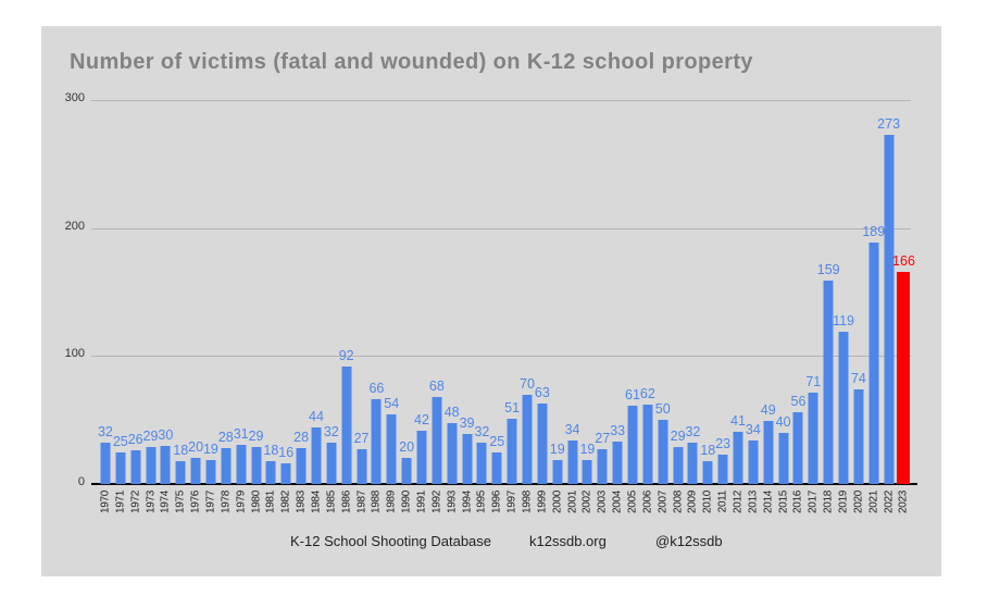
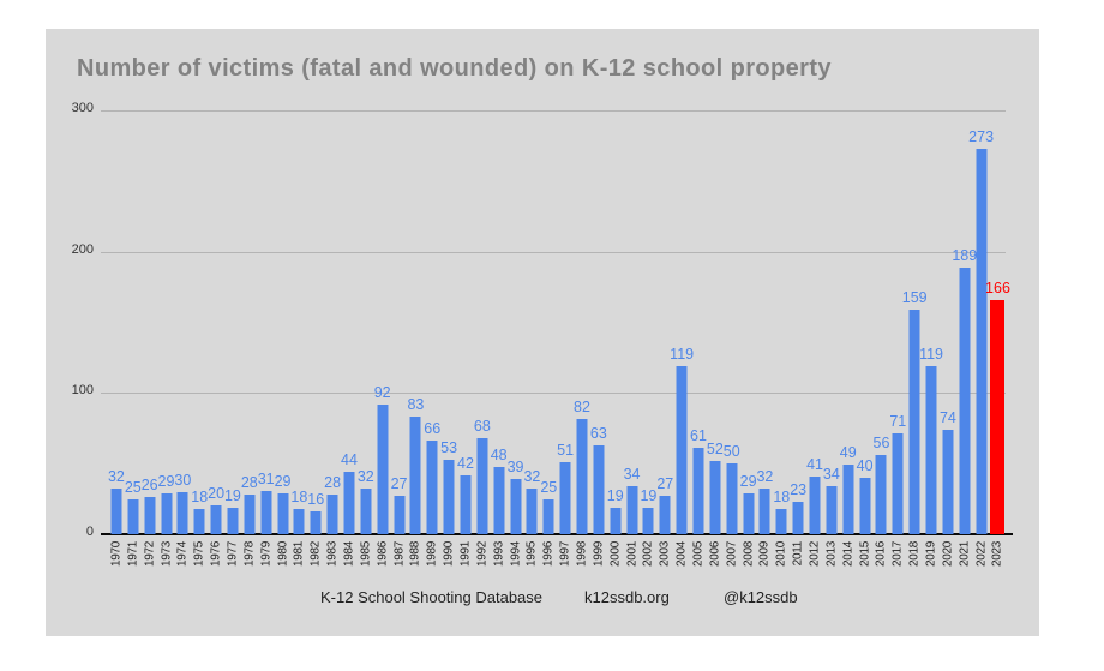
1988: 66 -> 83
1989: 54 -> 66
1990: 20 -> 53
1998: 70 -> 82
2004: 33 -> 119
2006: 62 -> 52
